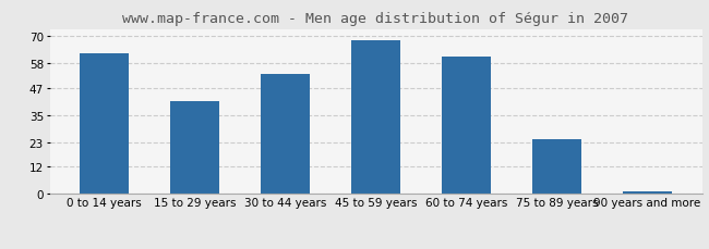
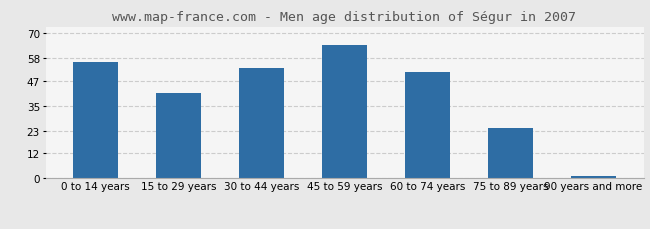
0 to 14 years: 62 -> 56
45 to 59 years: 68 -> 64
60 to 74 years: 61 -> 51
